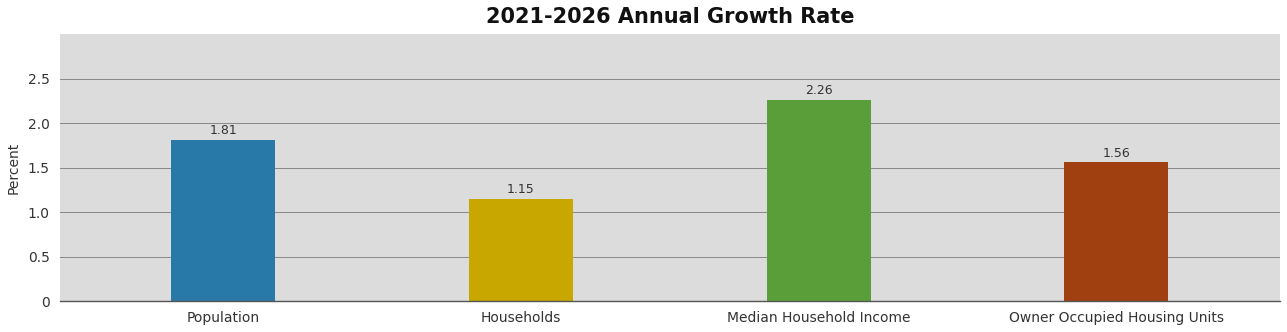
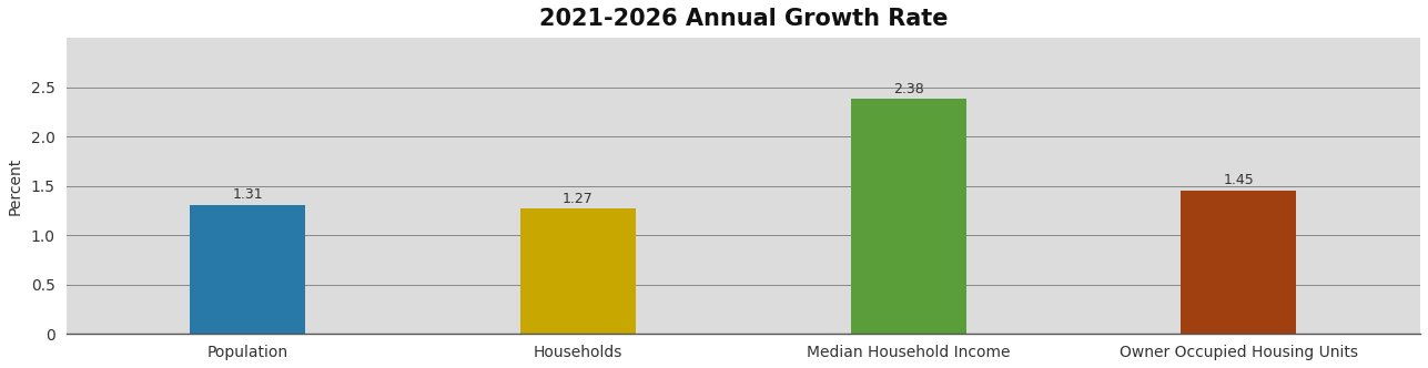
Population: 1.81 -> 1.31
Households: 1.15 -> 1.27
Median Household Income: 2.26 -> 2.38
Owner Occupied Housing Units: 1.56 -> 1.45
